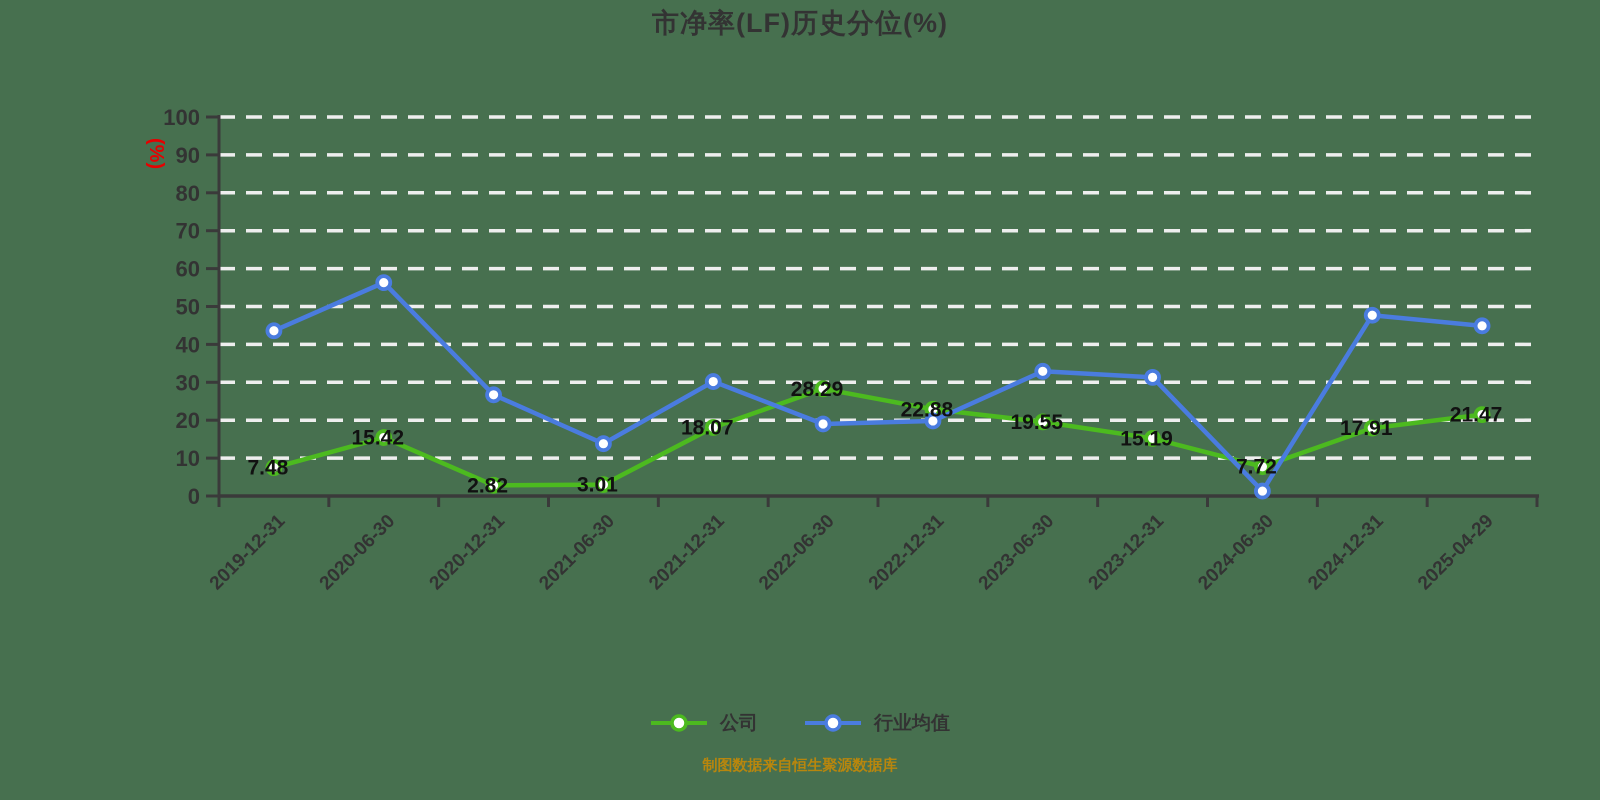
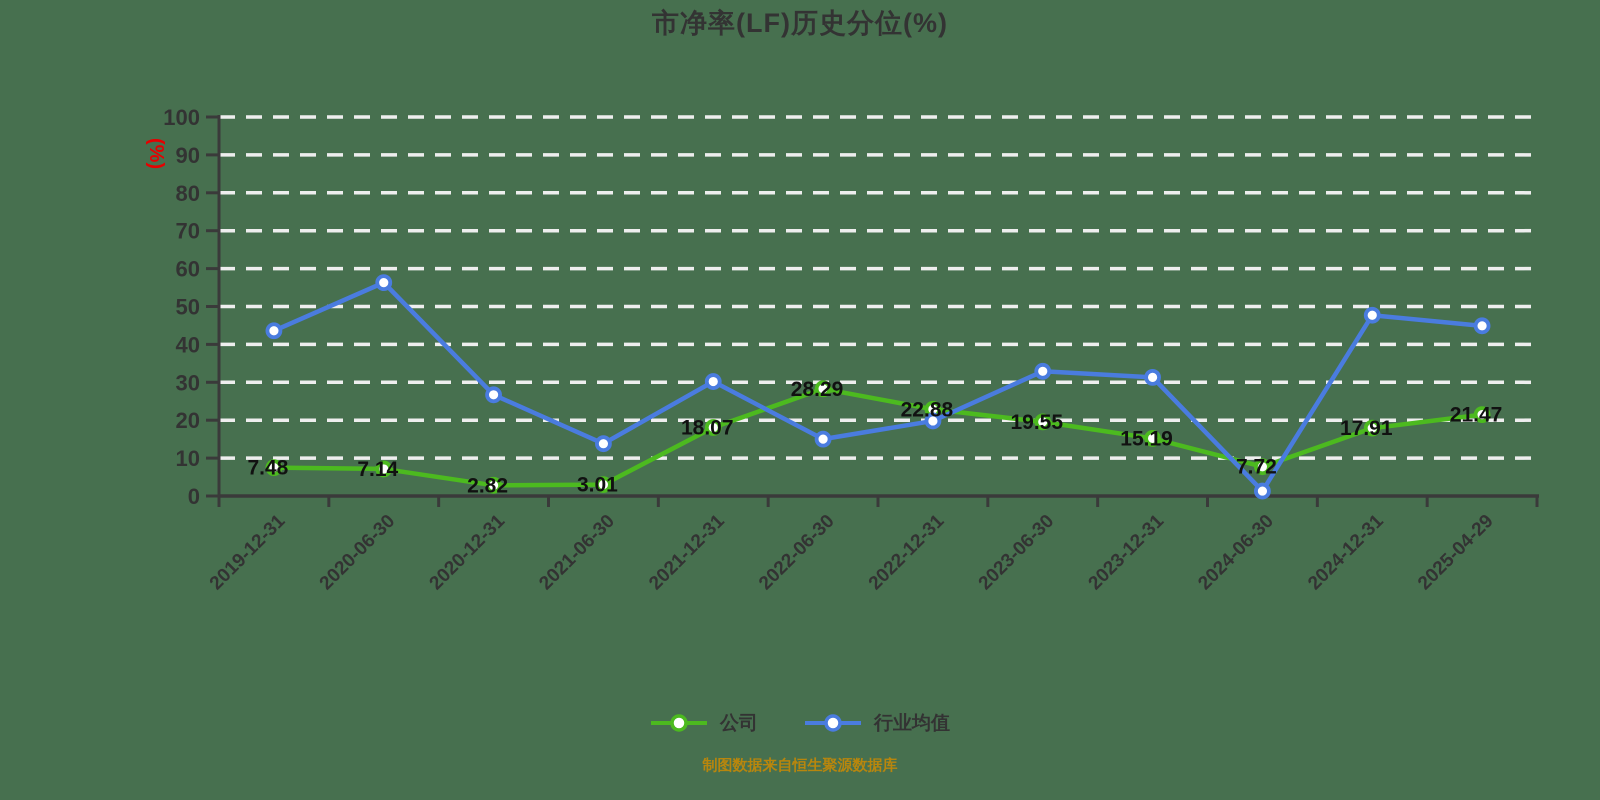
公司/2020-06-30: 15.42 -> 7.14
行业均值/2022-06-30: 19 -> 15
